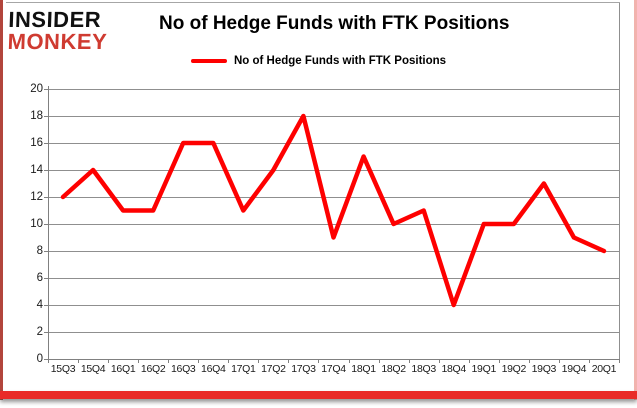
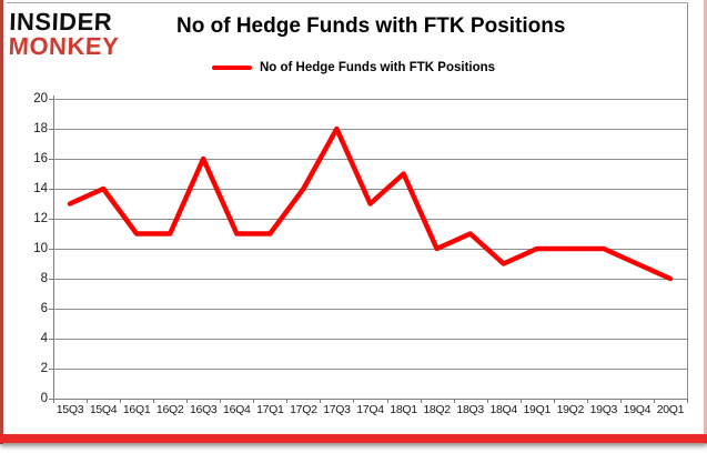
15Q3: 12 -> 13
16Q4: 16 -> 11
17Q4: 9 -> 13
18Q4: 4 -> 9
19Q3: 13 -> 10
